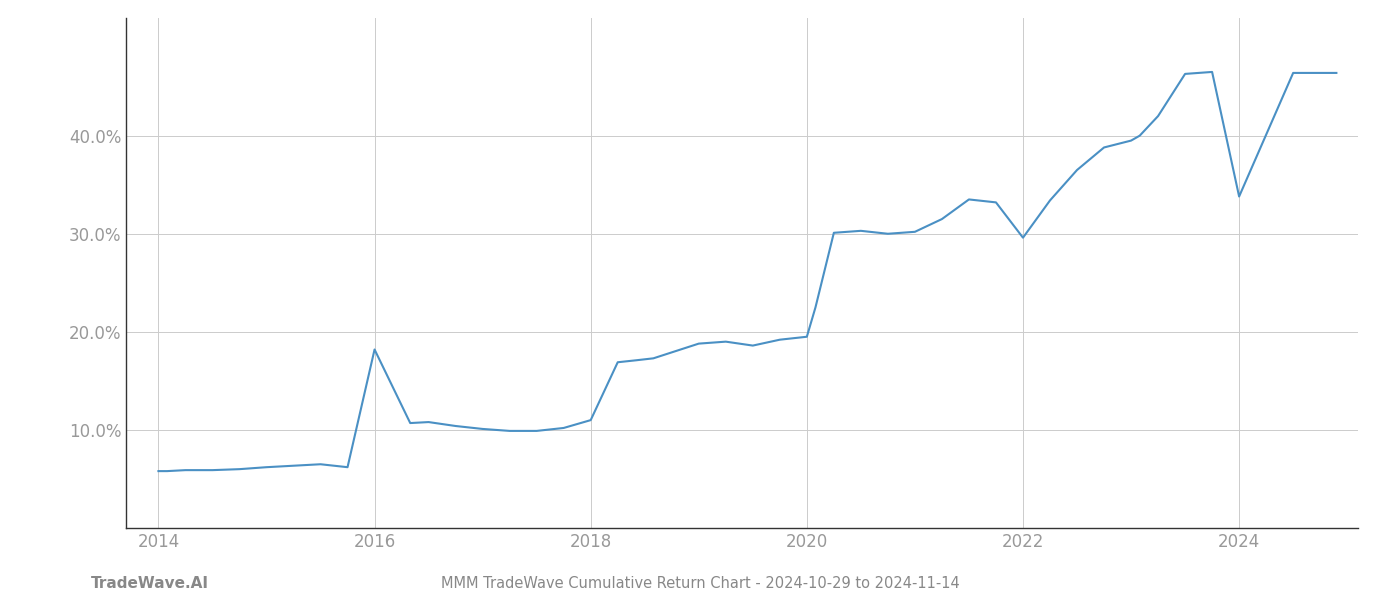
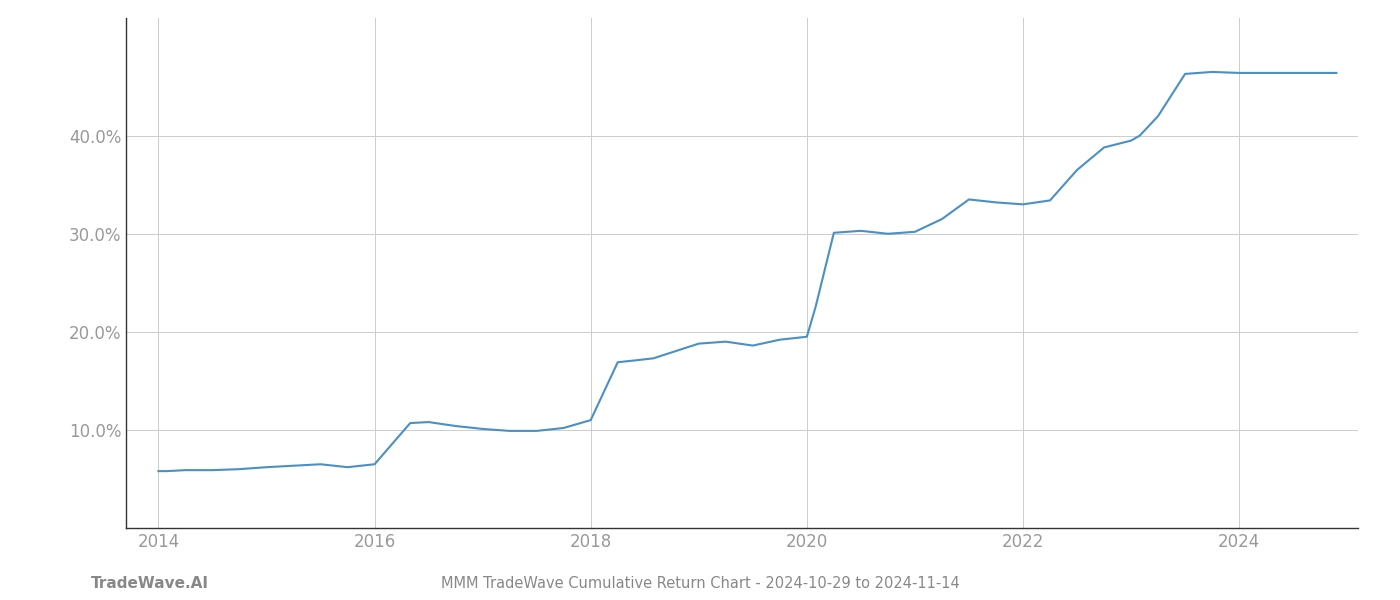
2016: 18.2% -> 6.5%
2022: 29.6% -> 33.0%
2024: 33.8% -> 46.4%
